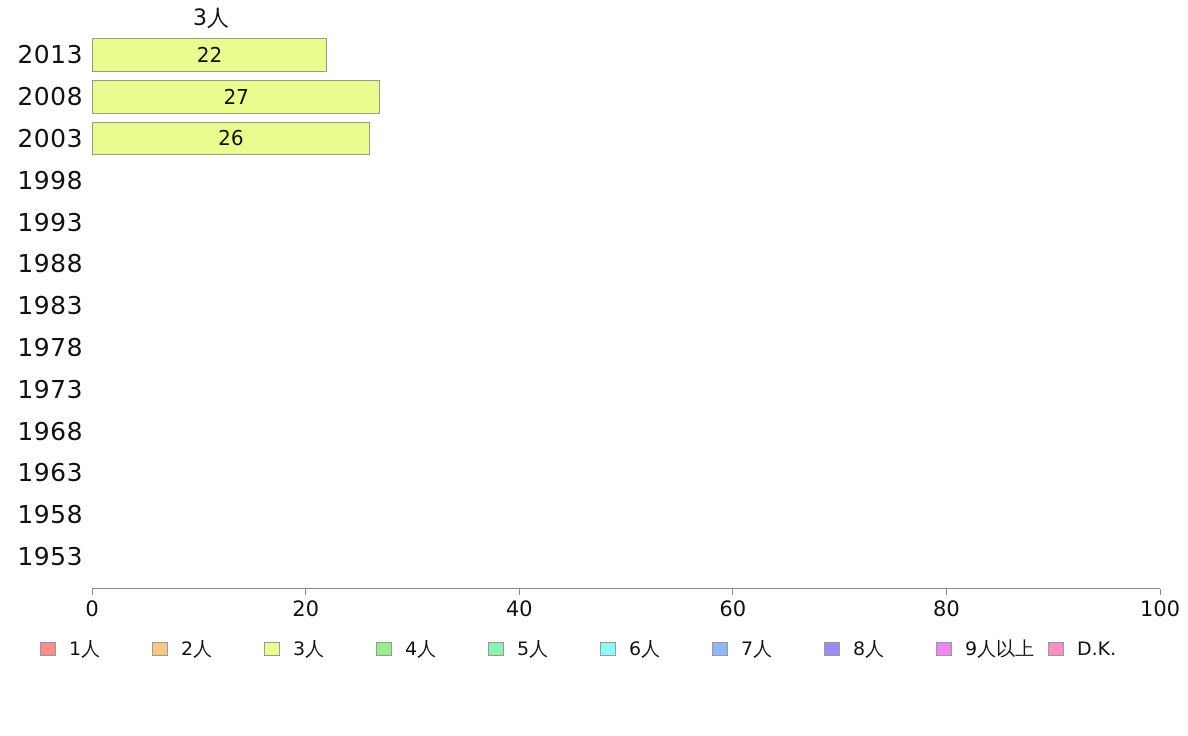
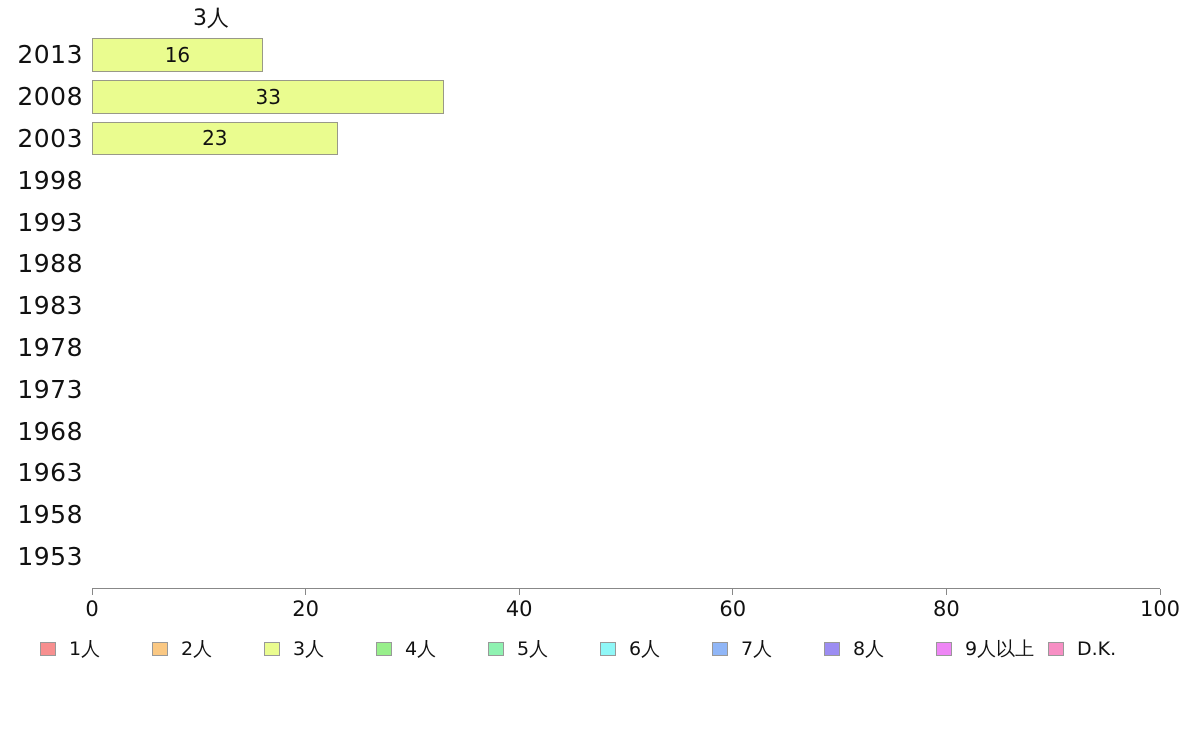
2013: 22 -> 16
2008: 27 -> 33
2003: 26 -> 23
